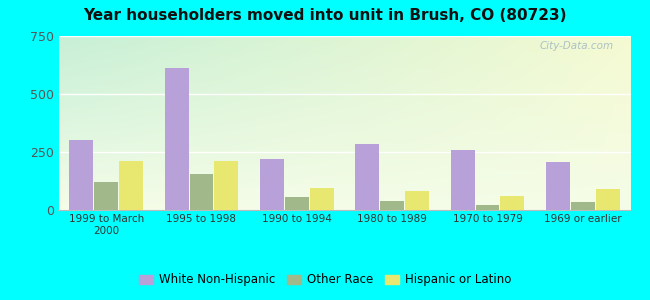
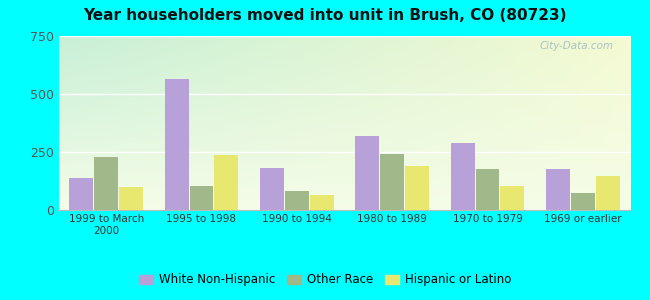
White Non-Hispanic/1999 to March 2000: 300 -> 140
Other Race/1999 to March 2000: 120 -> 230
Hispanic or Latino/1999 to March 2000: 210 -> 100
White Non-Hispanic/1995 to 1998: 610 -> 565
Other Race/1995 to 1998: 155 -> 105
Hispanic or Latino/1995 to 1998: 210 -> 235
White Non-Hispanic/1990 to 1994: 220 -> 180
Other Race/1990 to 1994: 55 -> 80
Hispanic or Latino/1990 to 1994: 95 -> 65
White Non-Hispanic/1980 to 1989: 285 -> 320
Other Race/1980 to 1989: 40 -> 240
Hispanic or Latino/1980 to 1989: 80 -> 190
White Non-Hispanic/1970 to 1979: 260 -> 290
Other Race/1970 to 1979: 20 -> 175
Hispanic or Latino/1970 to 1979: 60 -> 105
White Non-Hispanic/1969 or earlier: 205 -> 175
Other Race/1969 or earlier: 35 -> 75
Hispanic or Latino/1969 or earlier: 90 -> 145
